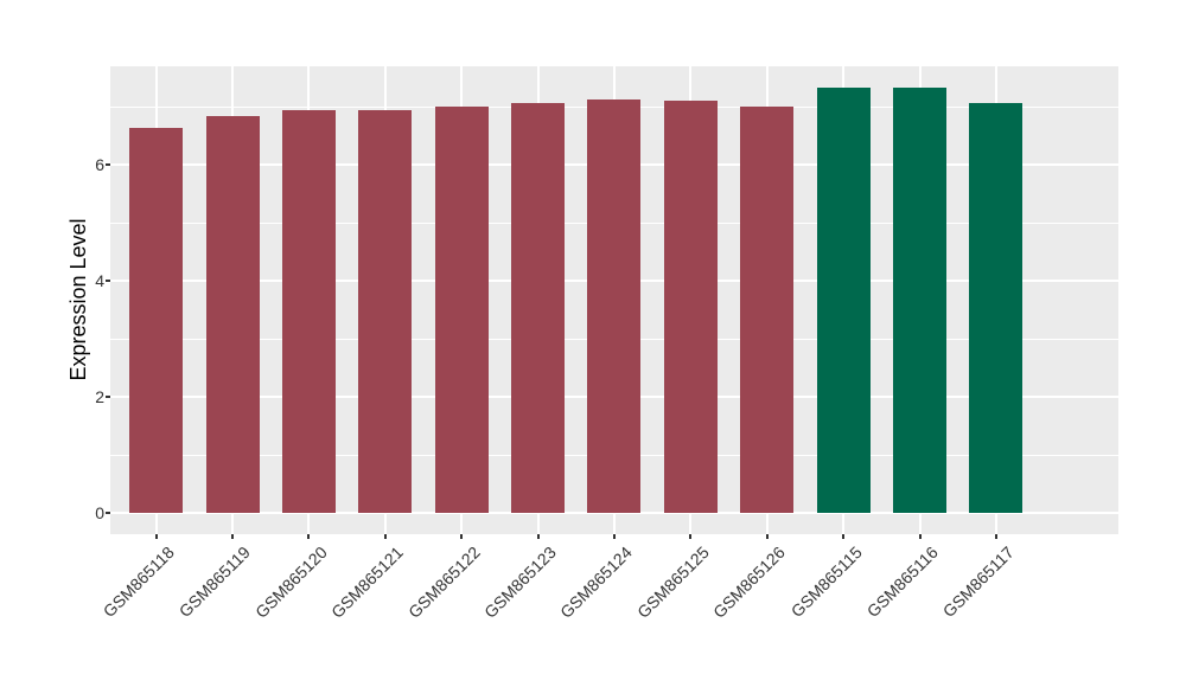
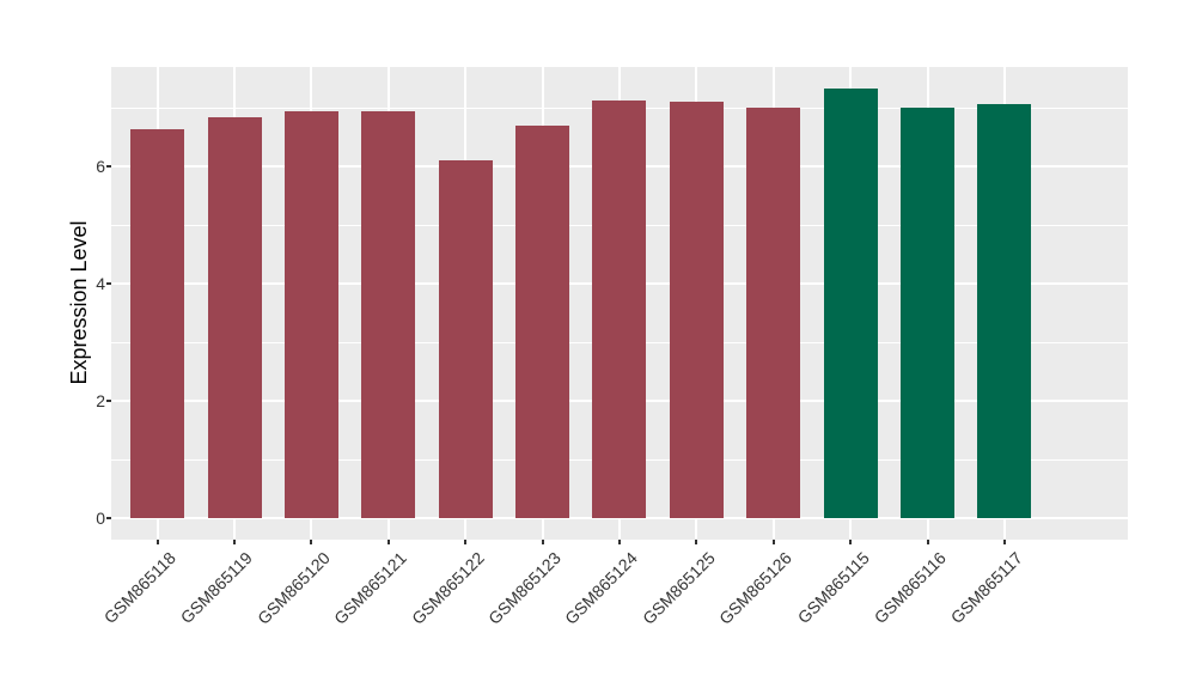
GSM865122: 7.0 -> 6.1
GSM865123: 7.1 -> 6.7
GSM865116: 7.3 -> 7.0
